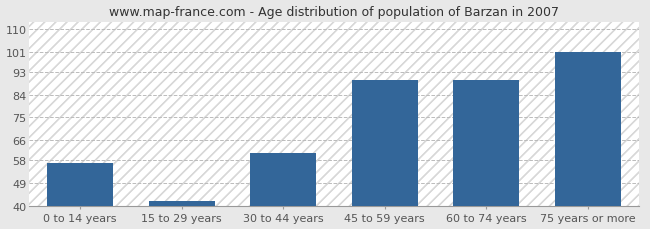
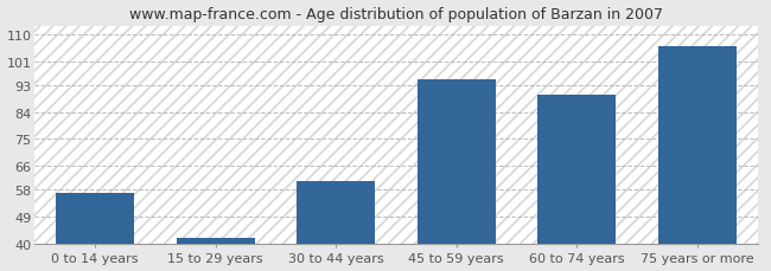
45 to 59 years: 90 -> 95
75 years or more: 101 -> 106
